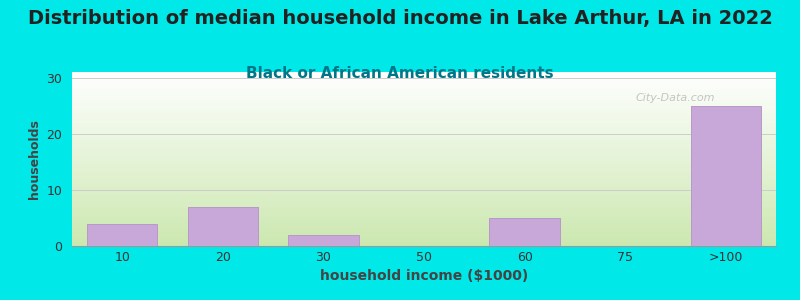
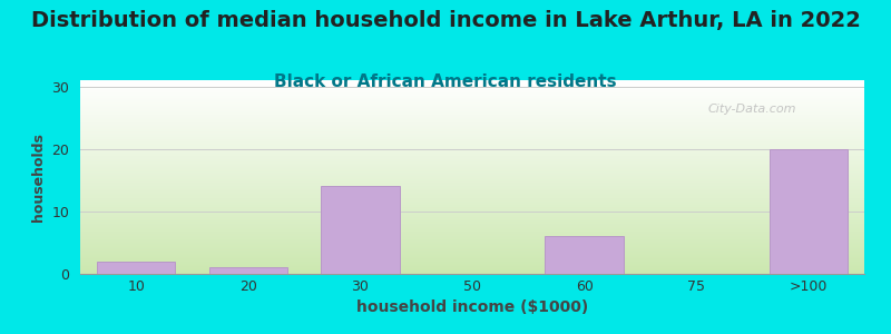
10: 4 -> 2
20: 7 -> 1
30: 2 -> 14
60: 5 -> 6
>100: 25 -> 20
